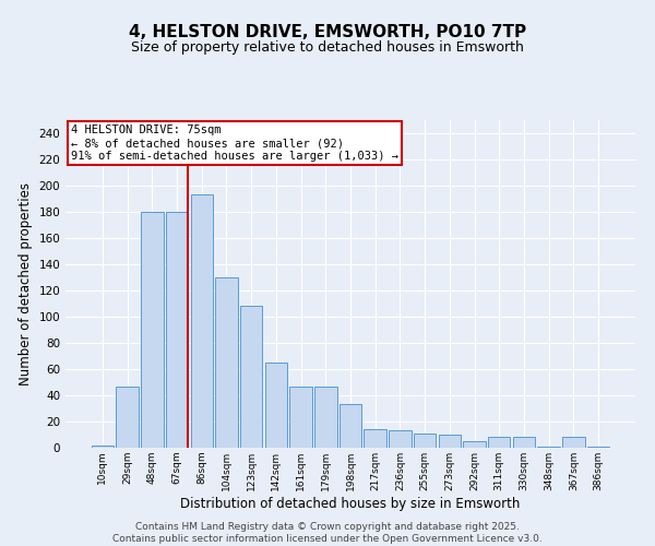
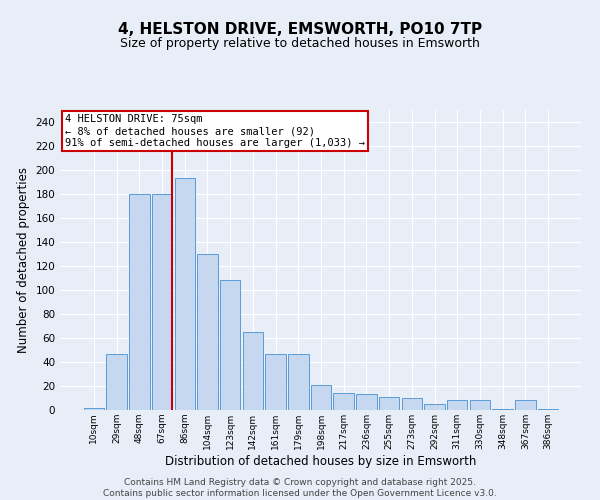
198sqm: 33 -> 21
